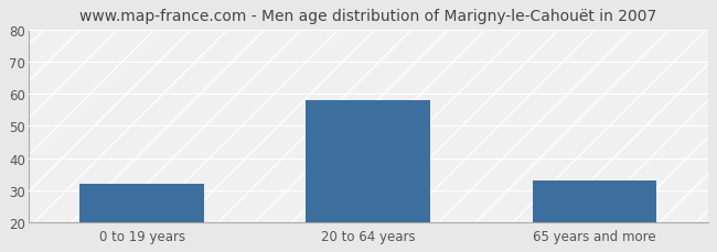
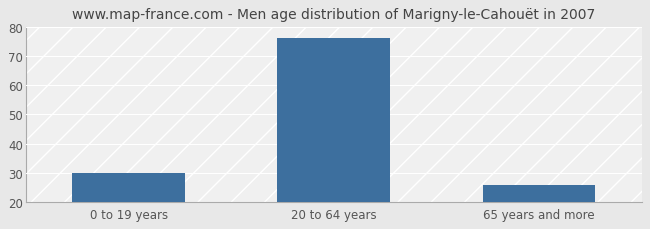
0 to 19 years: 32 -> 30
20 to 64 years: 58 -> 76
65 years and more: 33 -> 26
